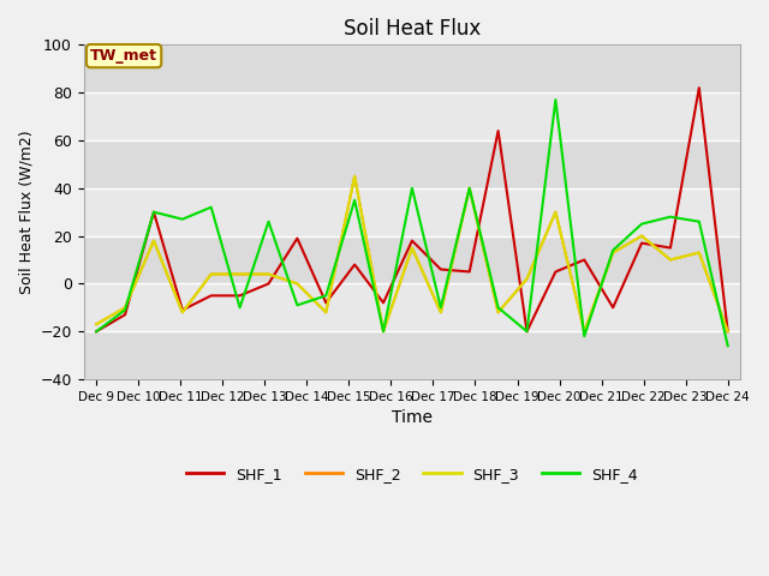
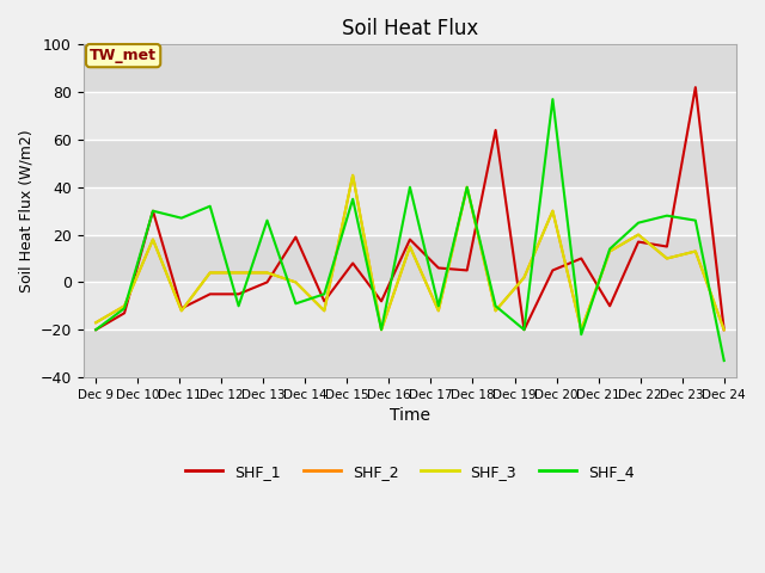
SHF_4/Dec 24: -26 -> -33
